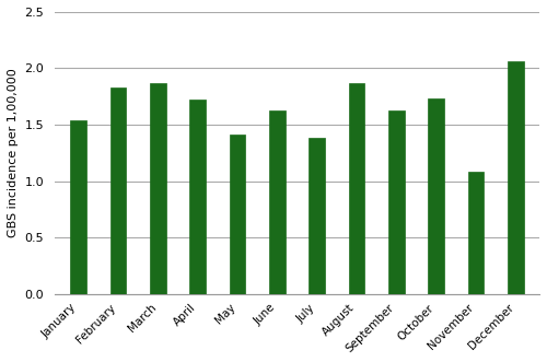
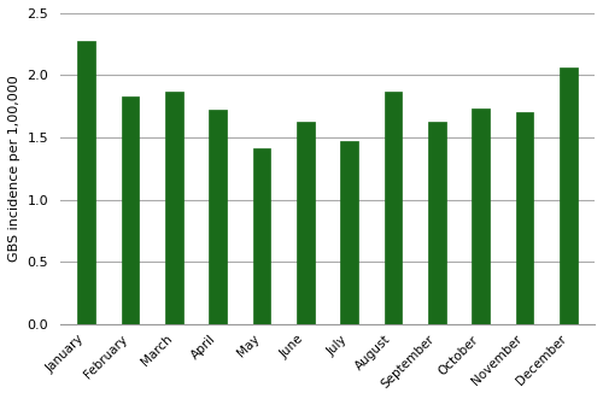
January: 1.54 -> 2.28
July: 1.38 -> 1.47
November: 1.08 -> 1.70
